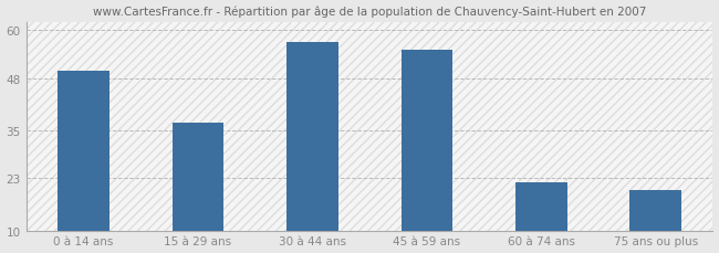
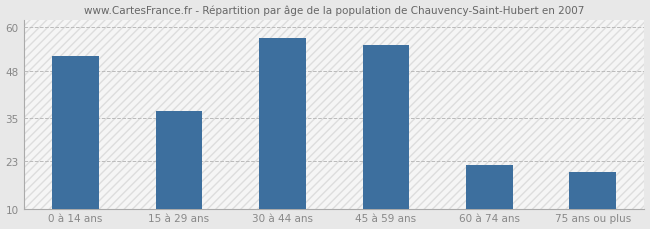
0 à 14 ans: 50 -> 52
